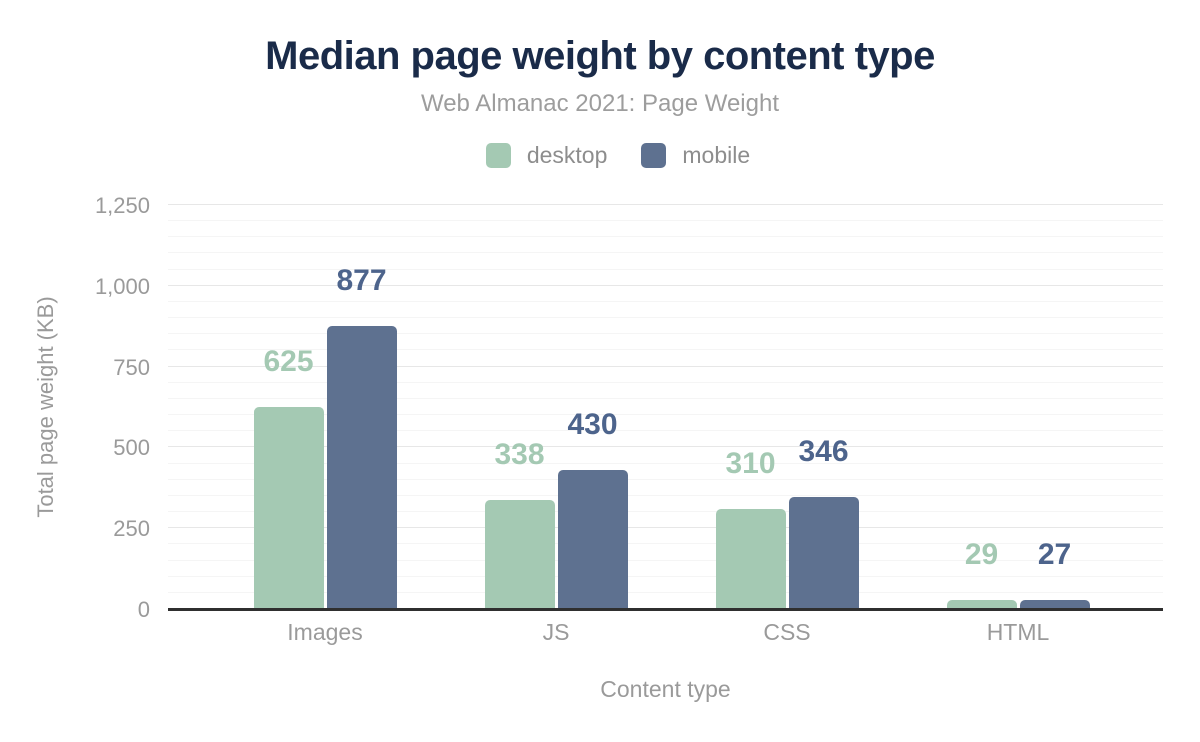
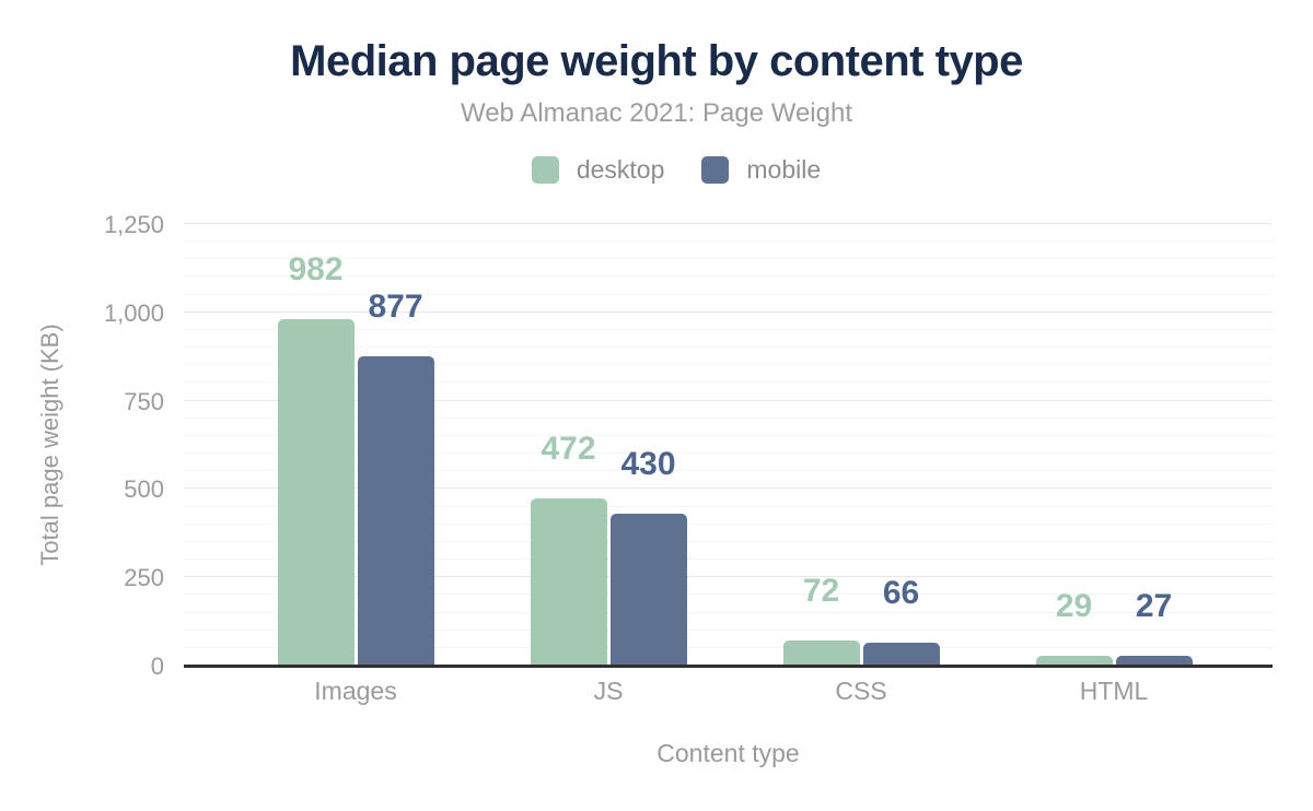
desktop/Images: 625 -> 982
desktop/JS: 338 -> 472
desktop/CSS: 310 -> 72
mobile/CSS: 346 -> 66
